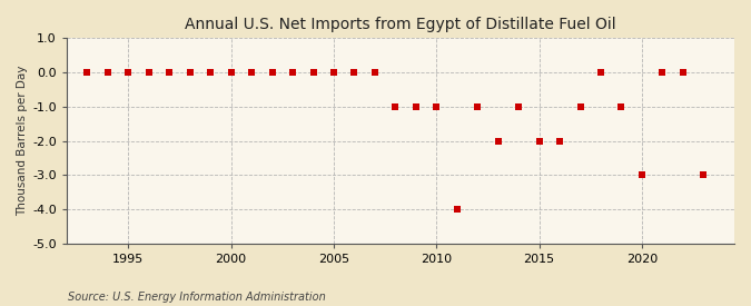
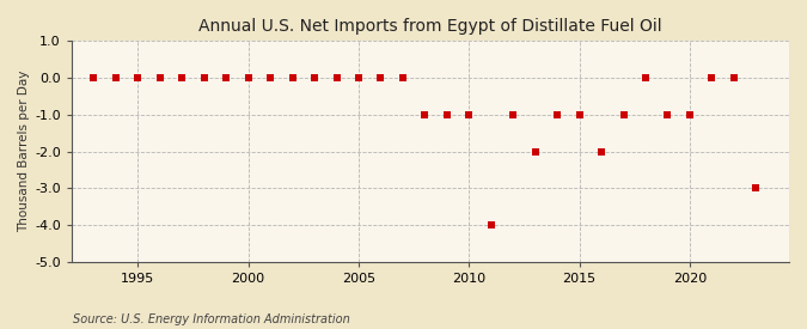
2015: -2 -> -1
2020: -3 -> -1
